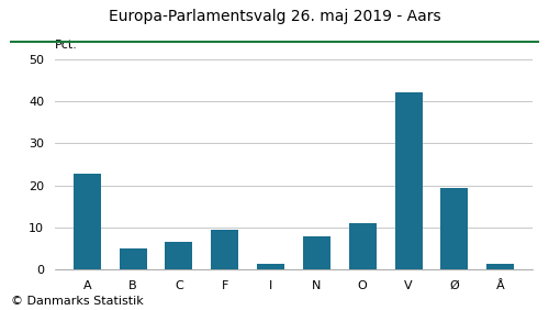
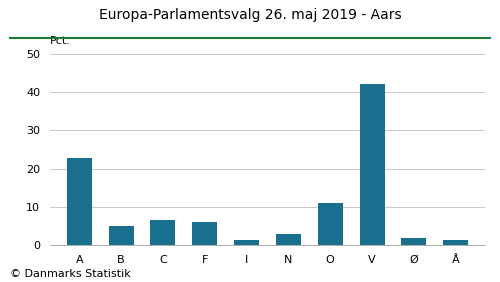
F: 9.5 -> 6.0
N: 8.0 -> 3.0
Ø: 19.5 -> 2.0
